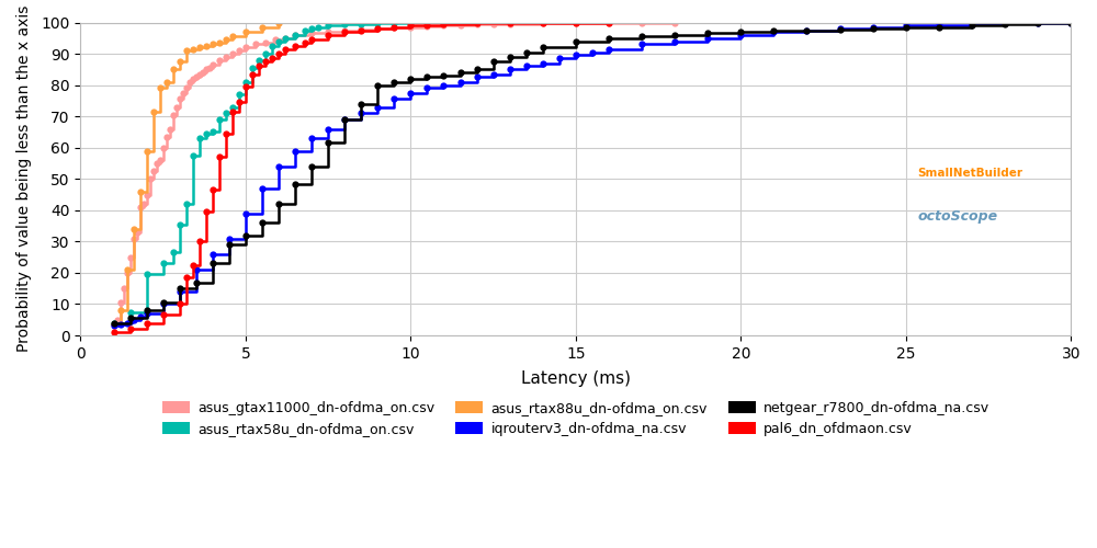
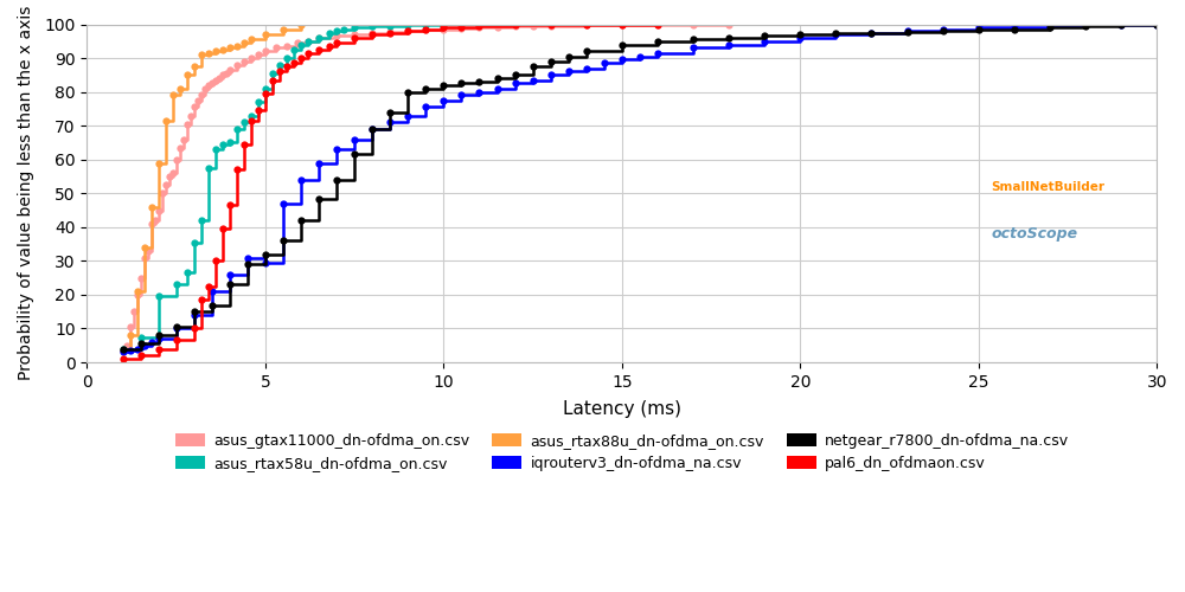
iqrouterv3_dn-ofdma_na.csv/5: 39.0 -> 29.5
